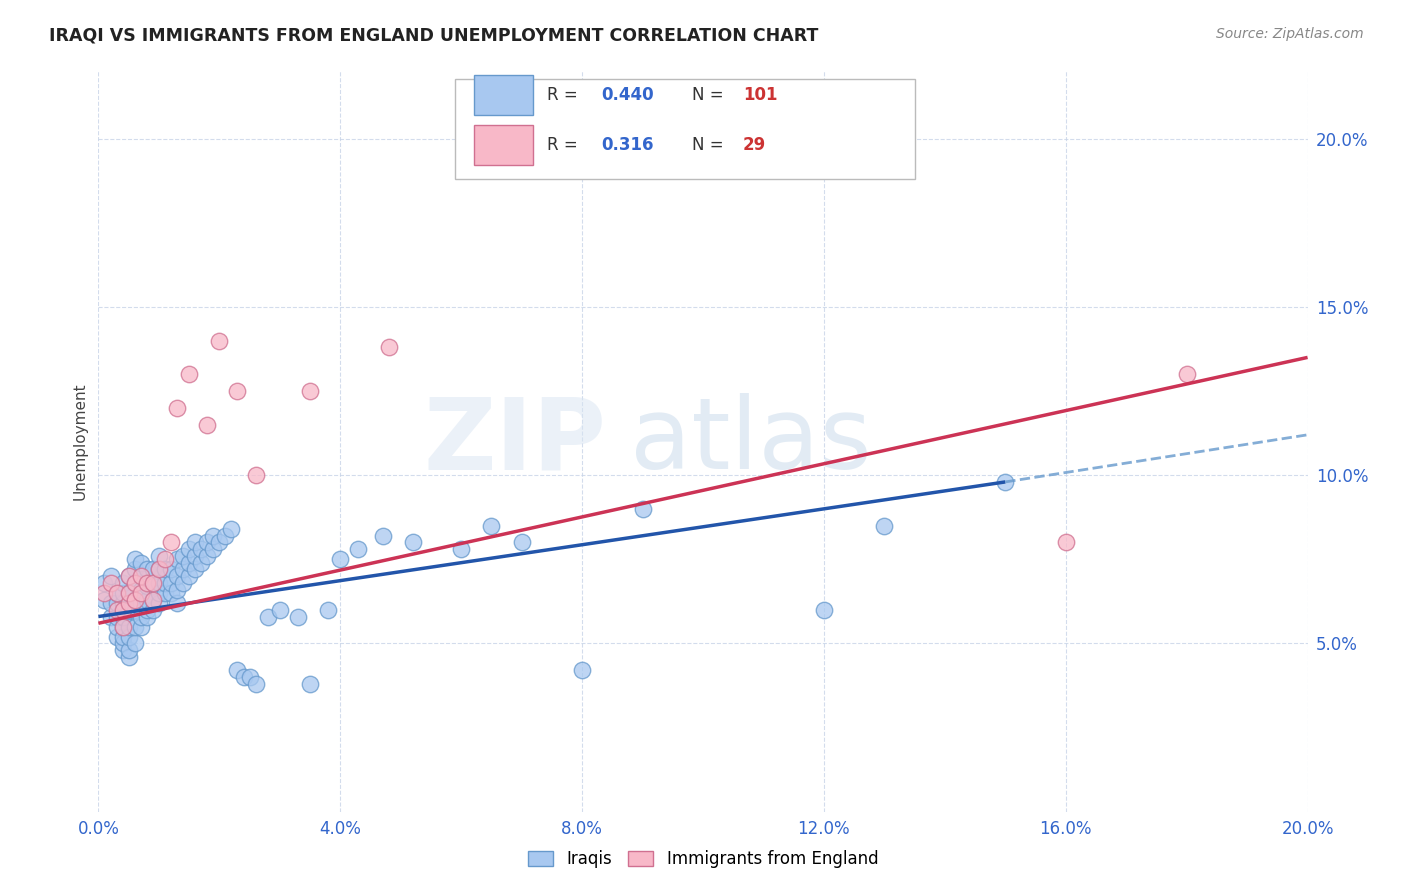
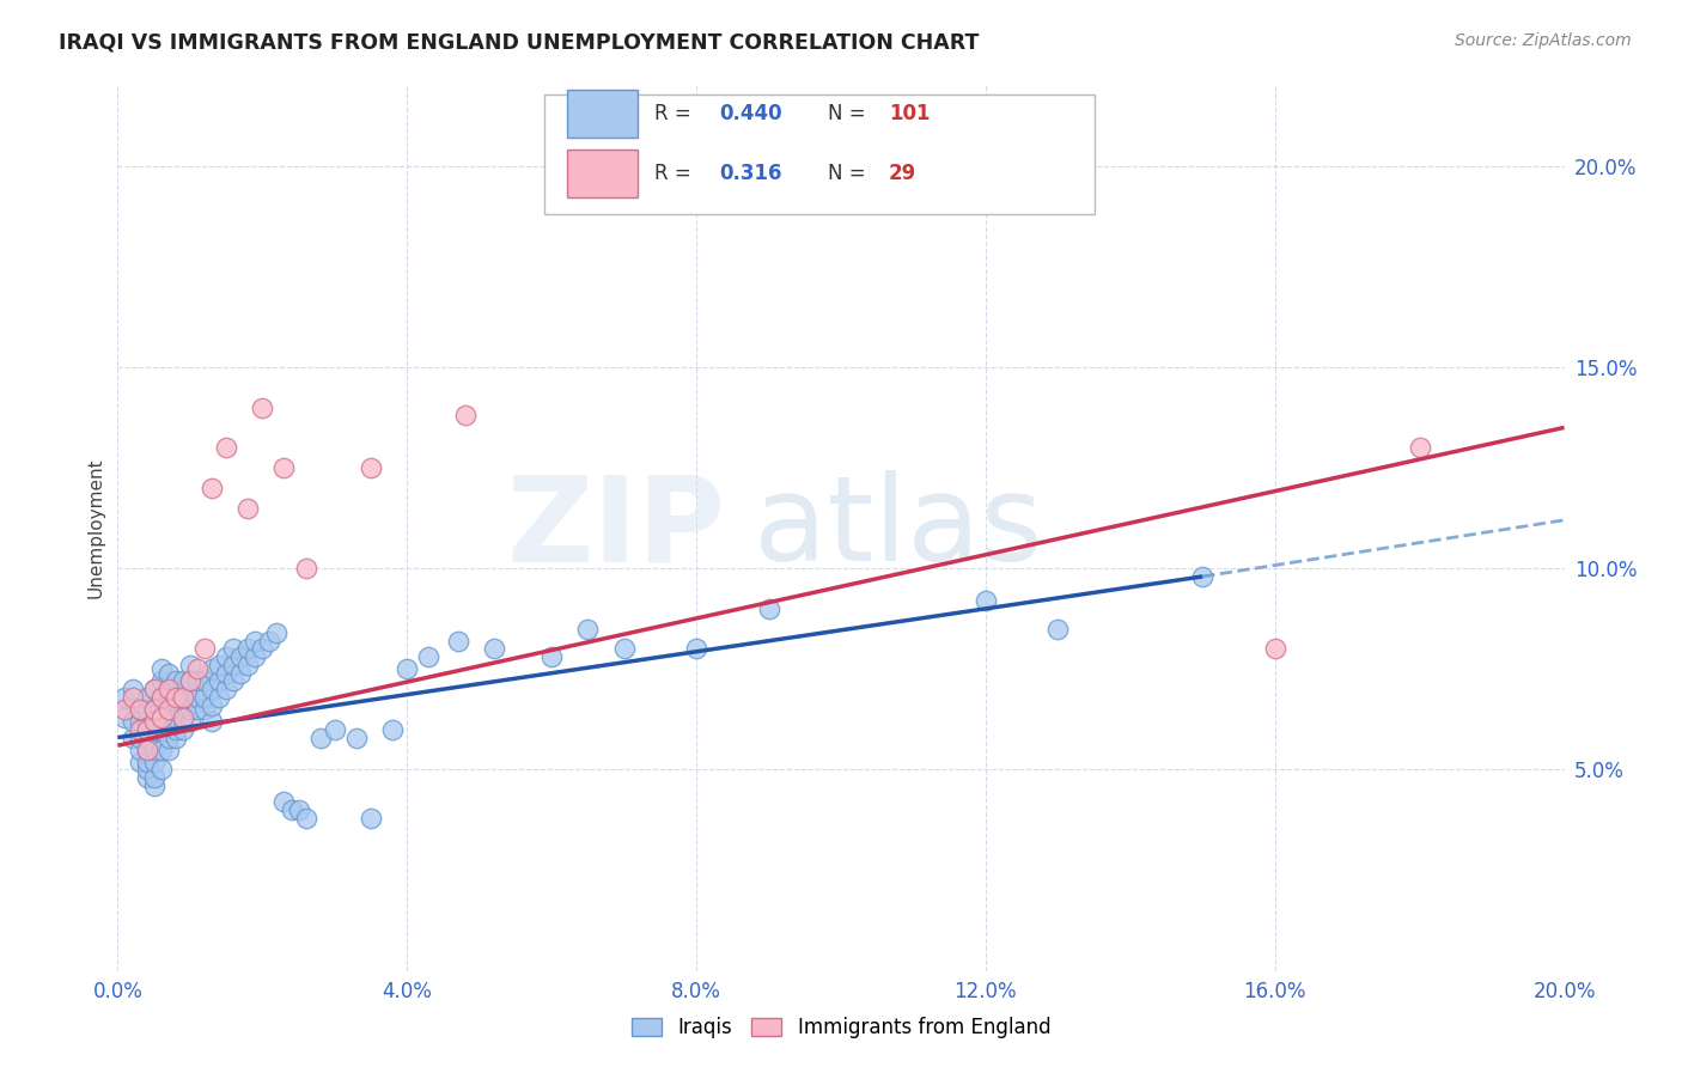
Iraqis/8.0%: 4.2% -> 8.0%
Iraqis/12.0%: 6.0% -> 9.2%
